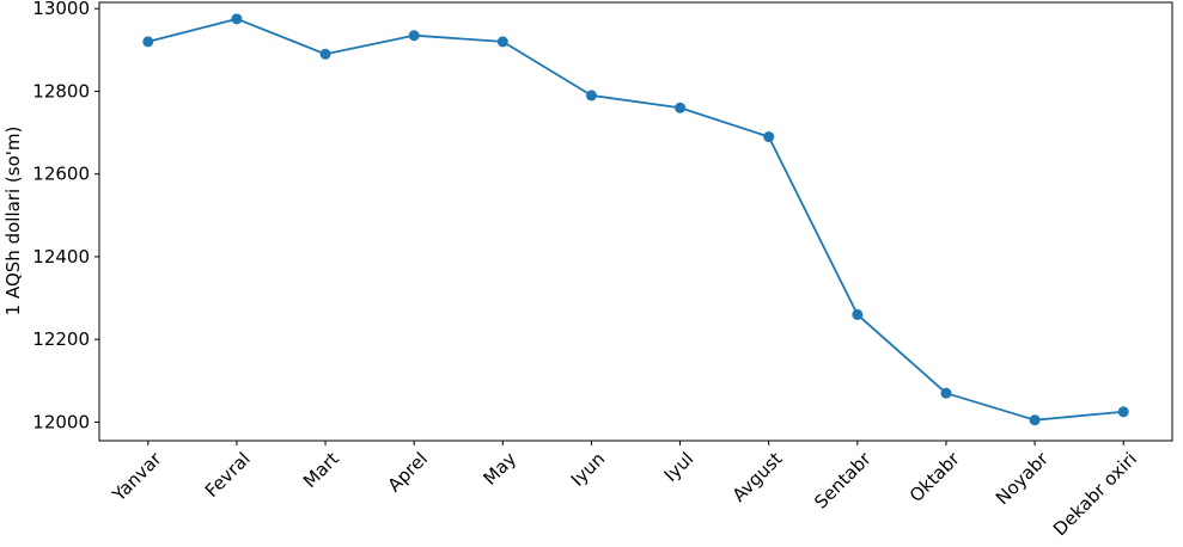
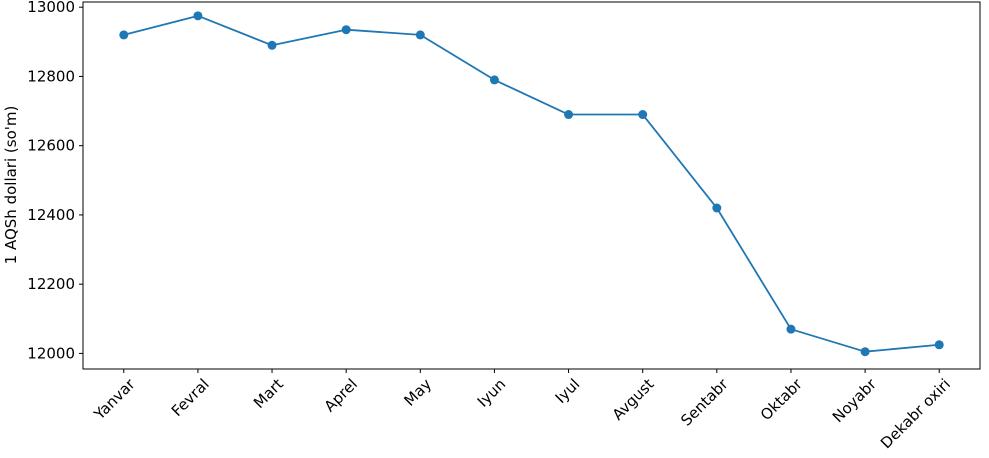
Iyul: 12760 -> 12690
Sentabr: 12260 -> 12420
